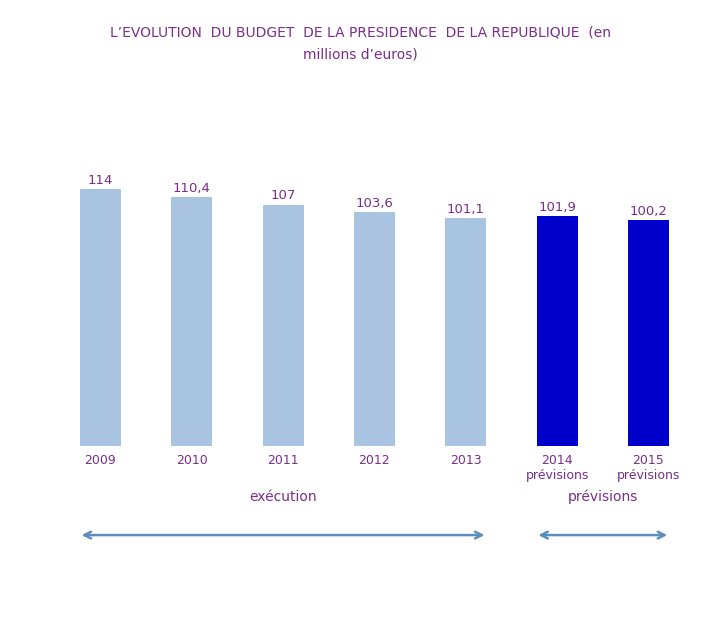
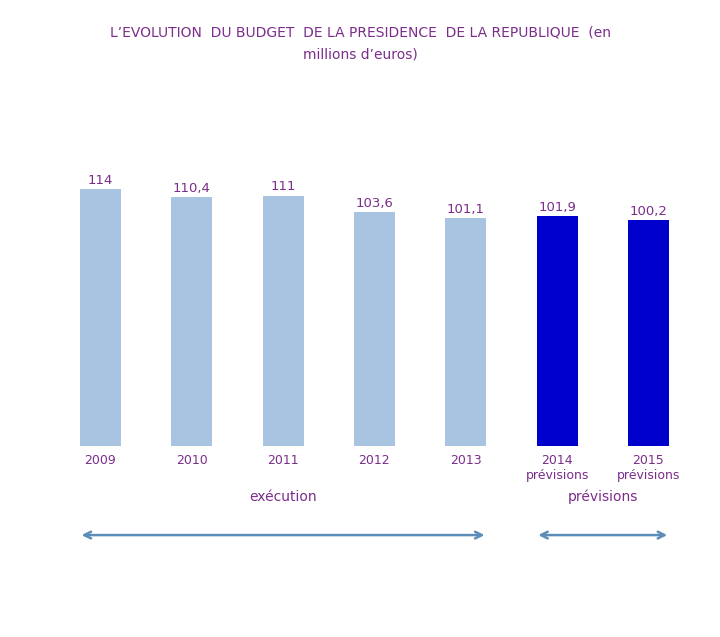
2011: 107 -> 111
